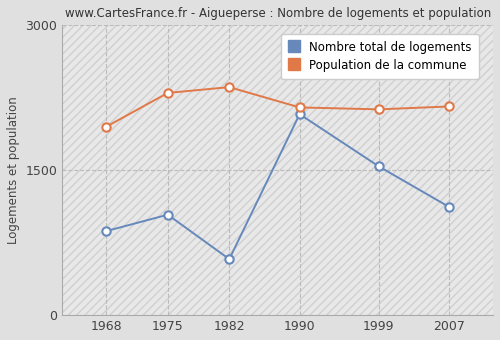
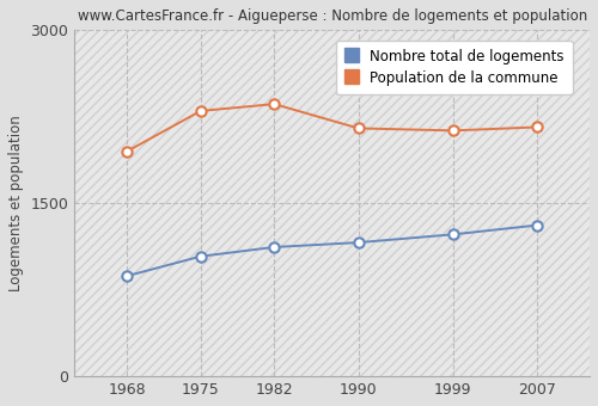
Nombre total de logements/1982: 580 -> 1120
Nombre total de logements/1990: 2080 -> 1160
Nombre total de logements/1999: 1540 -> 1230
Nombre total de logements/2007: 1120 -> 1310
